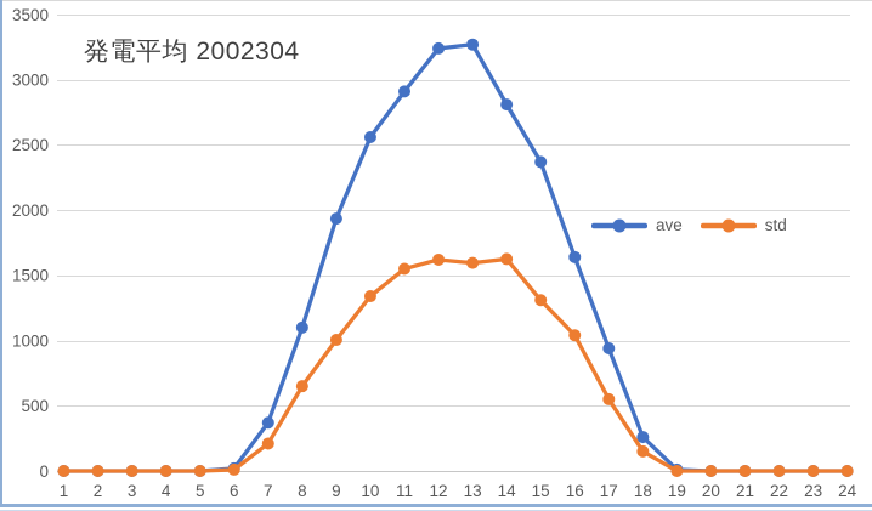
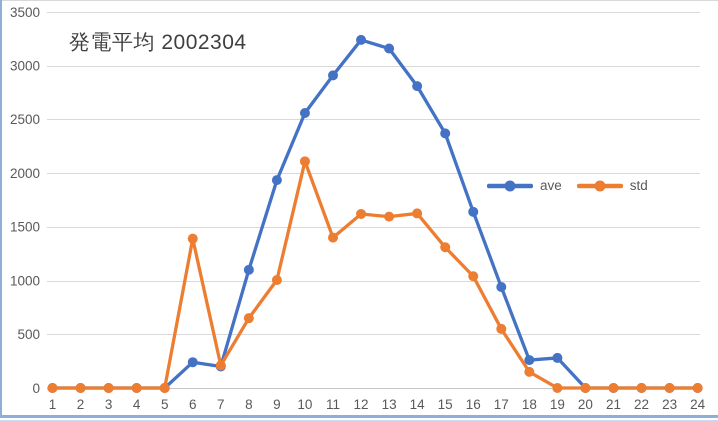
ave/6: 20 -> 240
std/6: 10 -> 1390
ave/7: 370 -> 200
std/10: 1340 -> 2110
std/11: 1550 -> 1400
ave/13: 3270 -> 3160
ave/19: 10 -> 280
